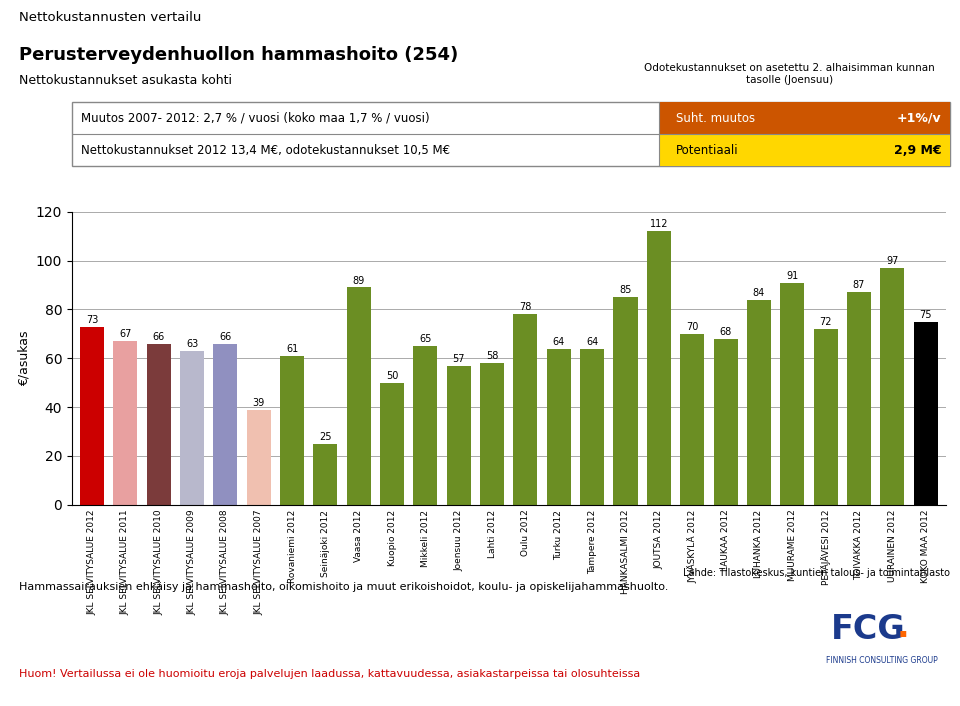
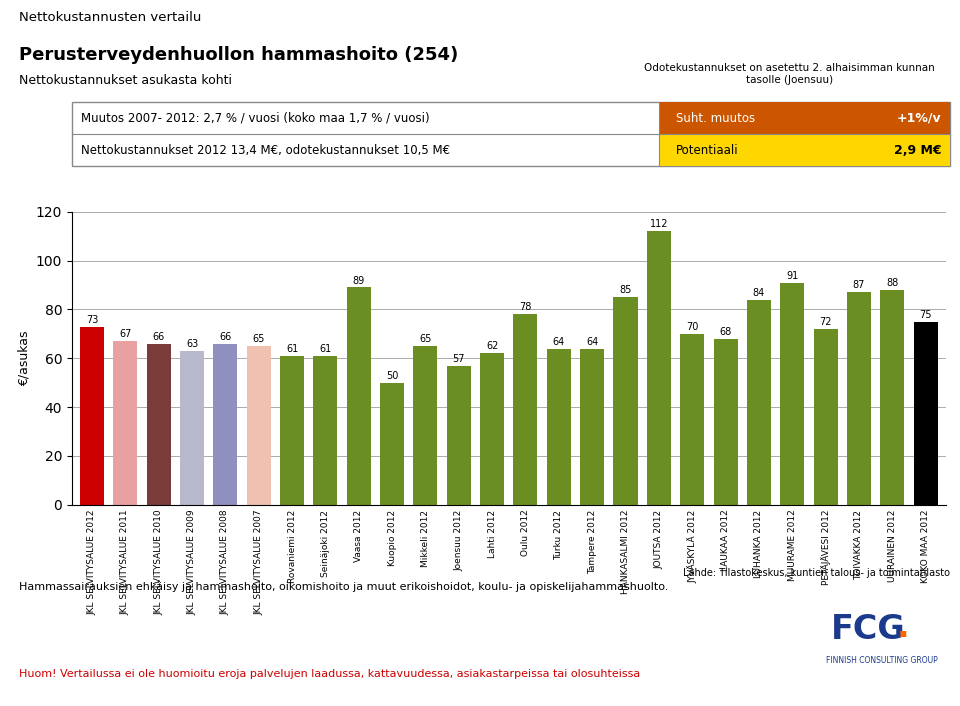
JKL SELVITYSALUE 2007: 39 -> 65
Seinäjoki 2012: 25 -> 61
Lahti 2012: 58 -> 62
UURAINEN 2012: 97 -> 88
